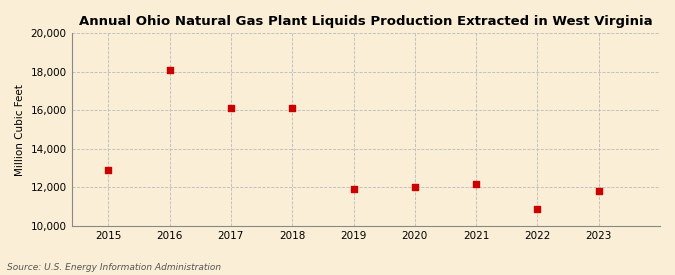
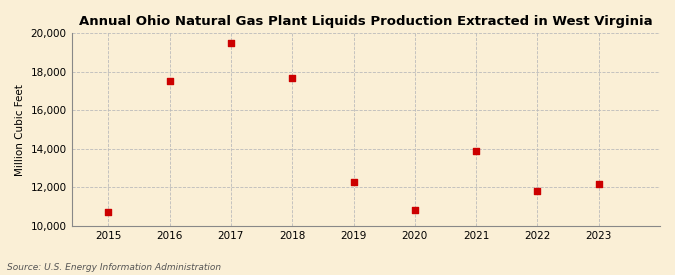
2015: 12,900 -> 10,700
2016: 18,100 -> 17,500
2017: 16,100 -> 19,500
2018: 16,100 -> 17,700
2019: 11,900 -> 12,300
2020: 12,000 -> 10,800
2021: 12,200 -> 13,900
2022: 10,900 -> 11,800
2023: 11,800 -> 12,200
